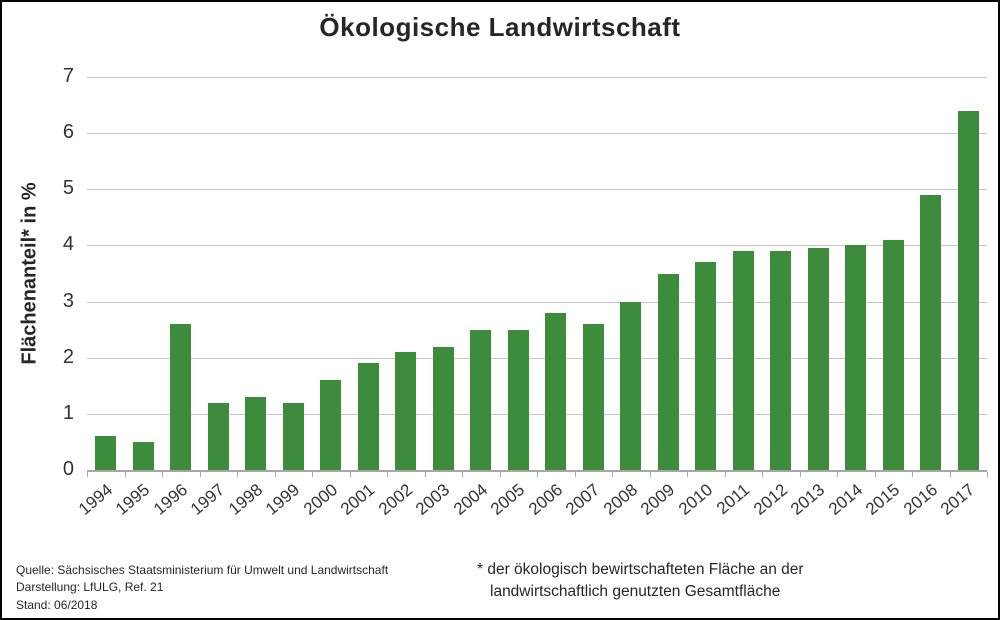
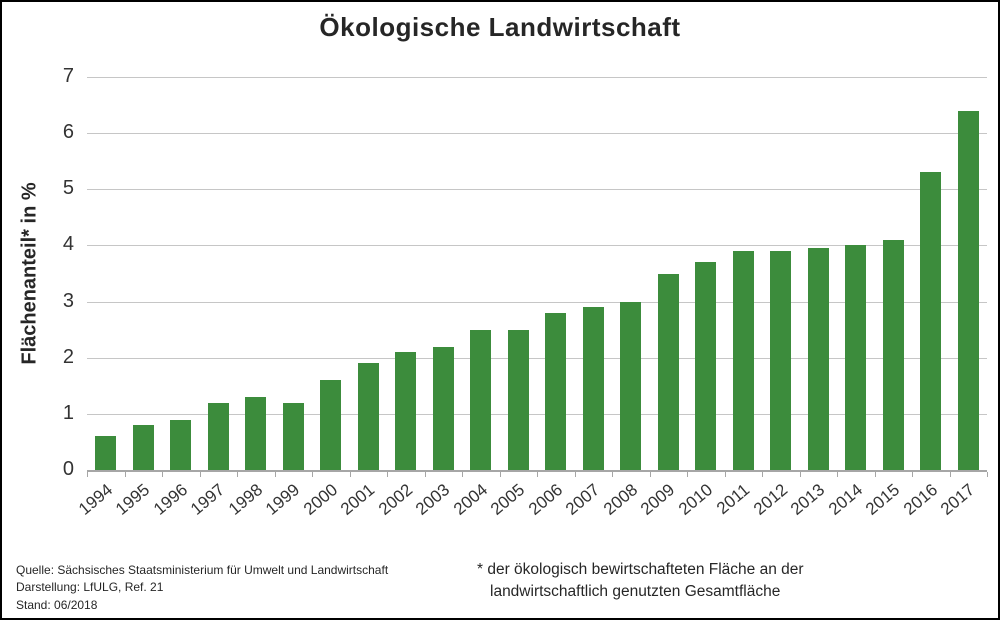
1995: 0.5 -> 0.8
1996: 2.6 -> 0.9
2007: 2.6 -> 2.9
2016: 4.9 -> 5.3
